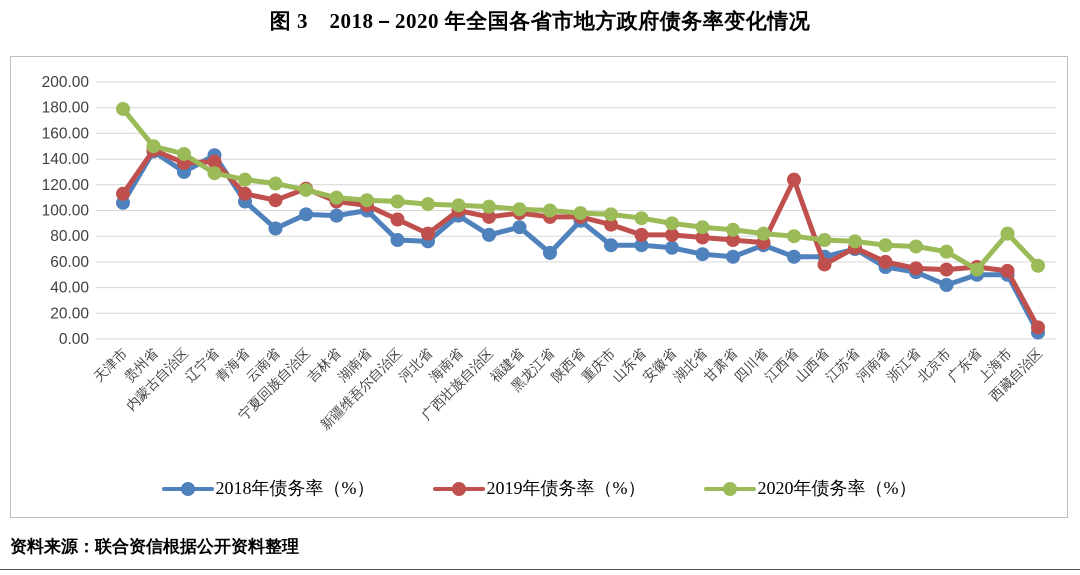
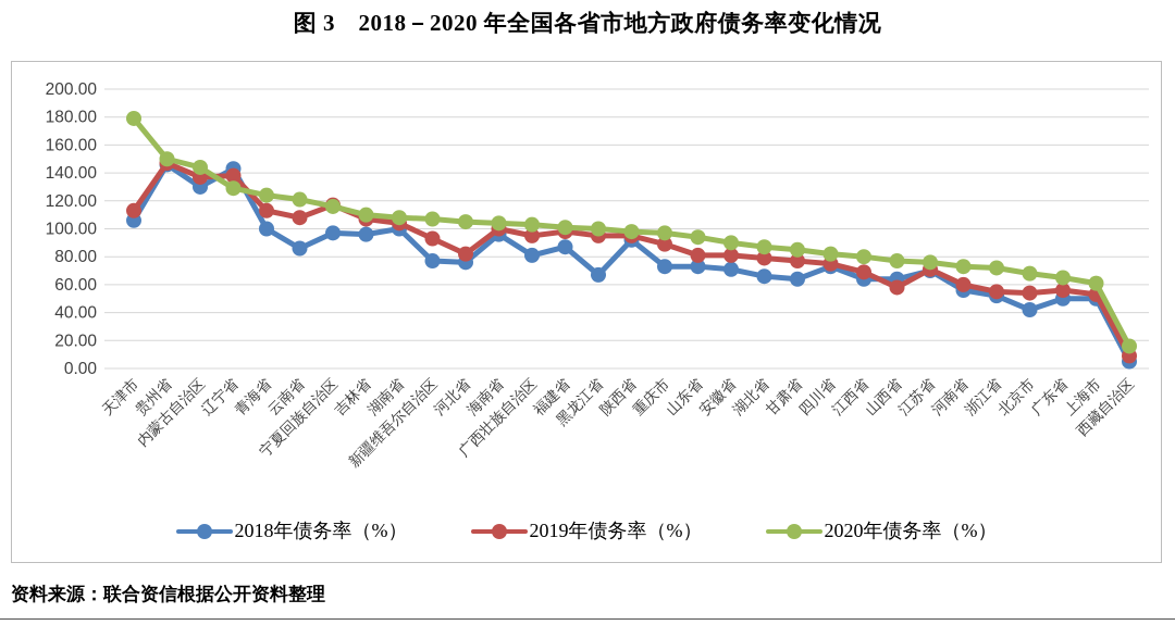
2018年债务率（%）/青海省: 107 -> 100
2019年债务率（%）/江西省: 124 -> 69
2020年债务率（%）/广东省: 54 -> 65
2020年债务率（%）/上海市: 82 -> 61
2020年债务率（%）/西藏自治区: 57 -> 16
